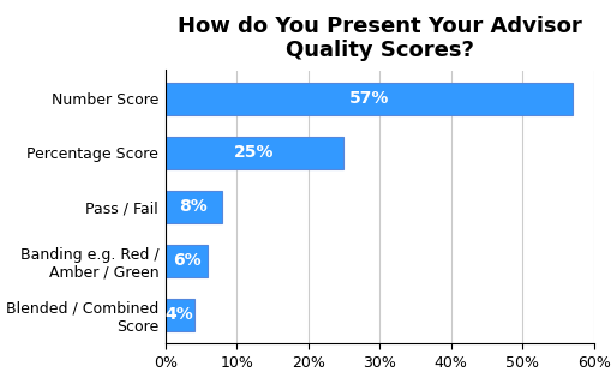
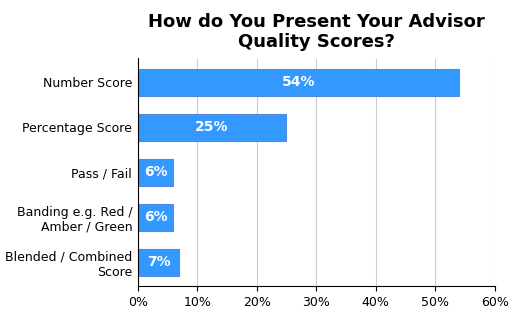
Number Score: 57% -> 54%
Pass / Fail: 8% -> 6%
Blended / Combined Score: 4% -> 7%
